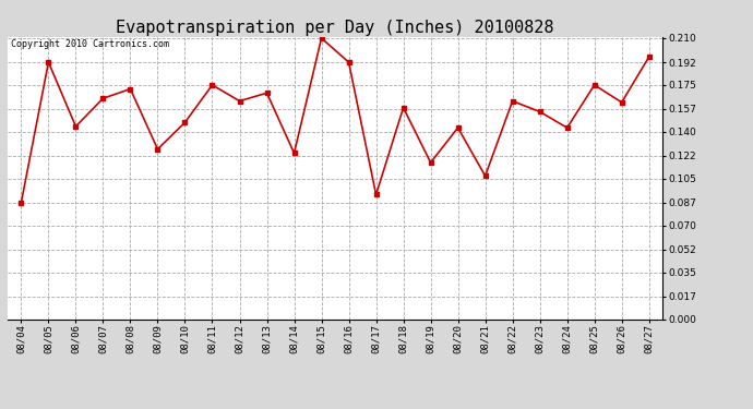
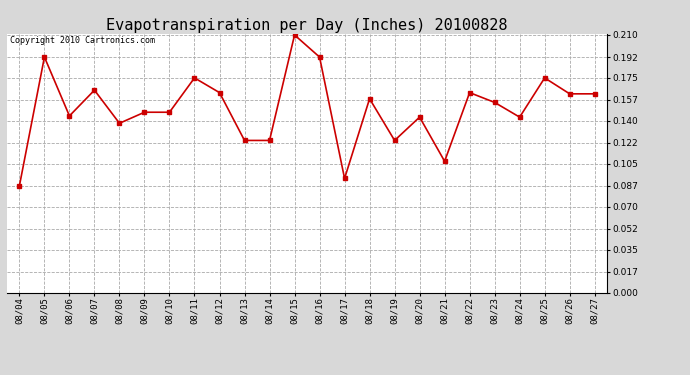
08/08: 0.172 -> 0.138
08/09: 0.127 -> 0.147
08/13: 0.169 -> 0.124
08/19: 0.117 -> 0.124
08/27: 0.196 -> 0.162
